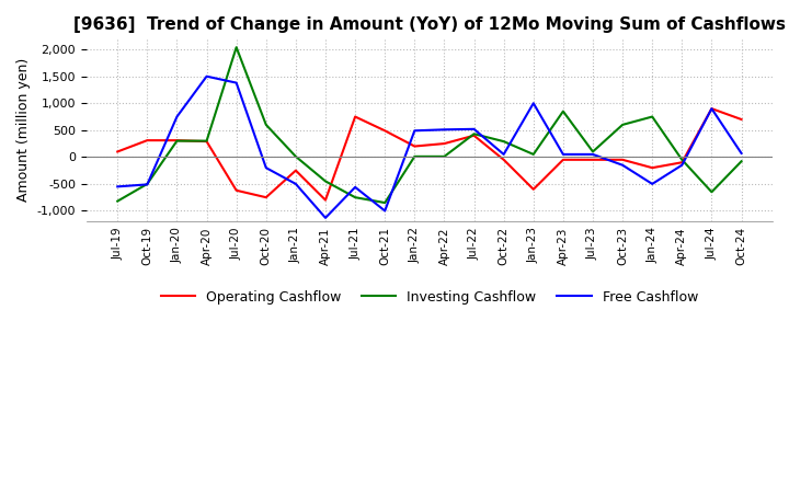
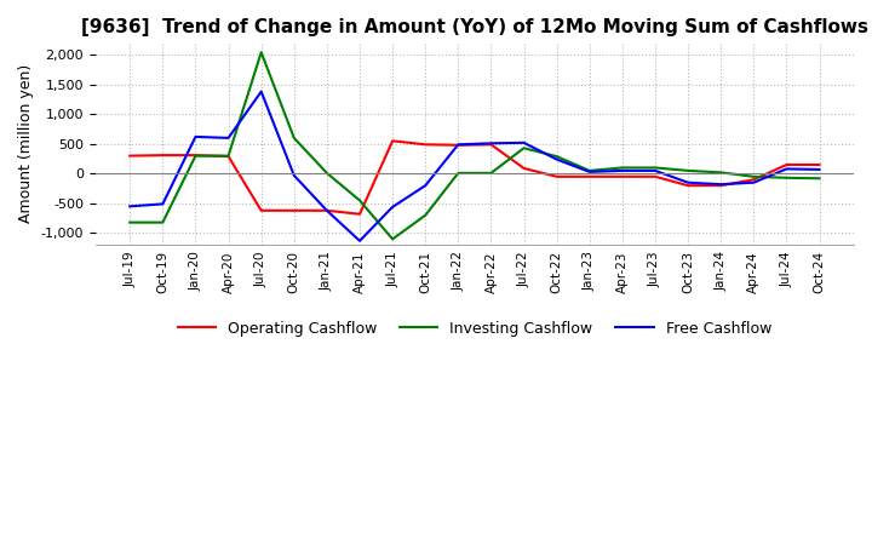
Operating Cashflow/Jul-19: 100 -> 300
Investing Cashflow/Oct-19: -500 -> -820
Free Cashflow/Jan-20: 750 -> 620
Free Cashflow/Apr-20: 1,500 -> 600
Operating Cashflow/Oct-20: -750 -> -620
Free Cashflow/Oct-20: -200 -> -30
Operating Cashflow/Jan-21: -250 -> -620
Free Cashflow/Jan-21: -500 -> -620
Operating Cashflow/Apr-21: -800 -> -680
Operating Cashflow/Jul-21: 750 -> 550
Investing Cashflow/Jul-21: -750 -> -1,100
Investing Cashflow/Oct-21: -850 -> -700
Free Cashflow/Oct-21: -1,000 -> -200
Operating Cashflow/Jan-22: 200 -> 480
Operating Cashflow/Apr-22: 250 -> 490
Operating Cashflow/Jul-22: 400 -> 90
Free Cashflow/Oct-22: 50 -> 240
Operating Cashflow/Jan-23: -600 -> -50
Free Cashflow/Jan-23: 1,000 -> 30
Investing Cashflow/Apr-23: 850 -> 100
Operating Cashflow/Oct-23: -50 -> -200
Investing Cashflow/Oct-23: 600 -> 50
Investing Cashflow/Jan-24: 750 -> 20
Free Cashflow/Jan-24: -500 -> -180
Operating Cashflow/Jul-24: 900 -> 150
Investing Cashflow/Jul-24: -650 -> -70
Free Cashflow/Jul-24: 900 -> 80
Operating Cashflow/Oct-24: 700 -> 150
